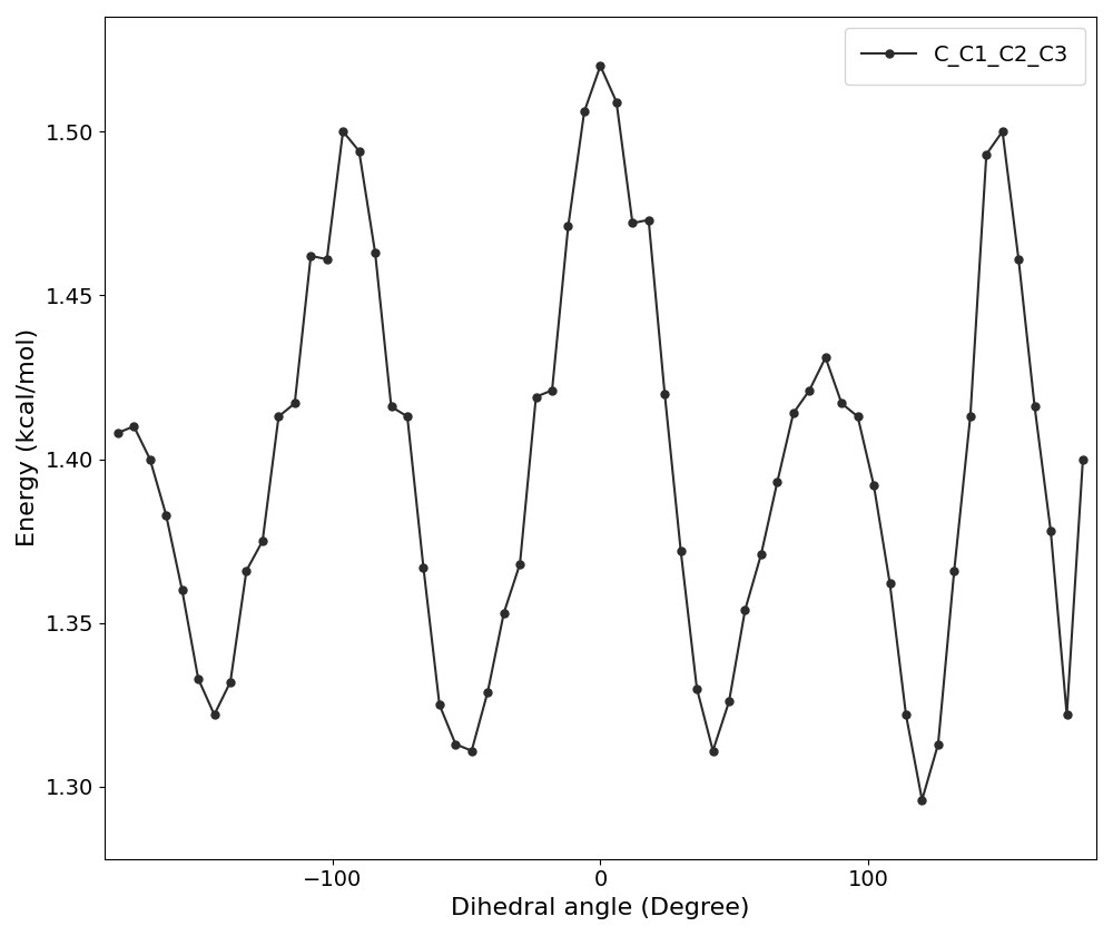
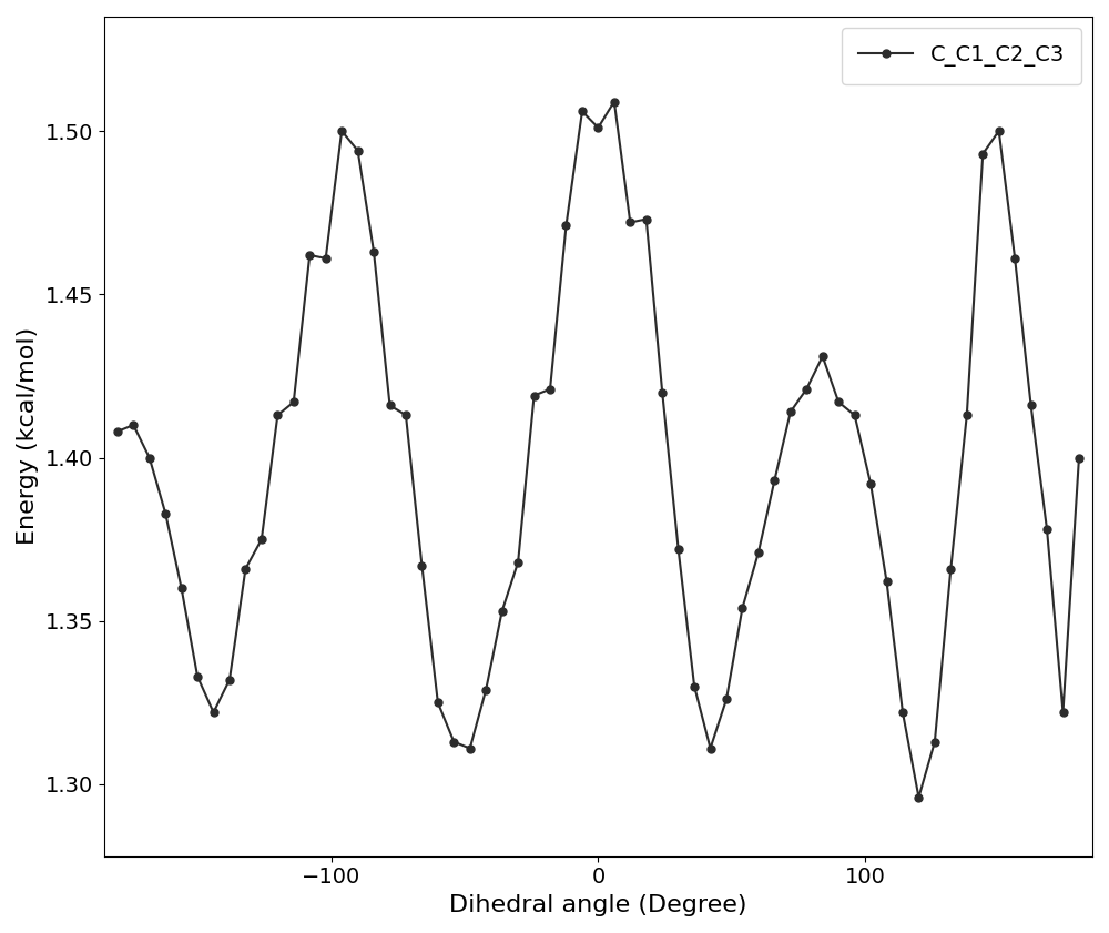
0: 1.520 -> 1.501
